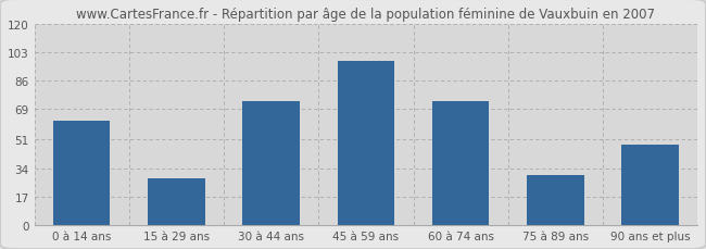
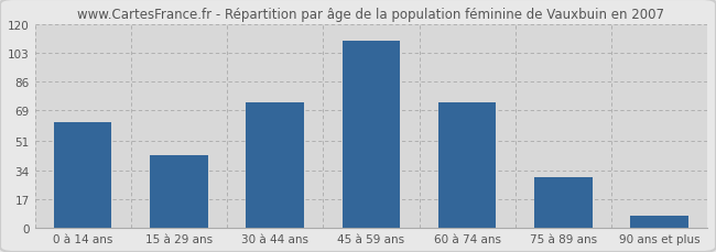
15 à 29 ans: 28 -> 43
45 à 59 ans: 98 -> 110
90 ans et plus: 48 -> 7
